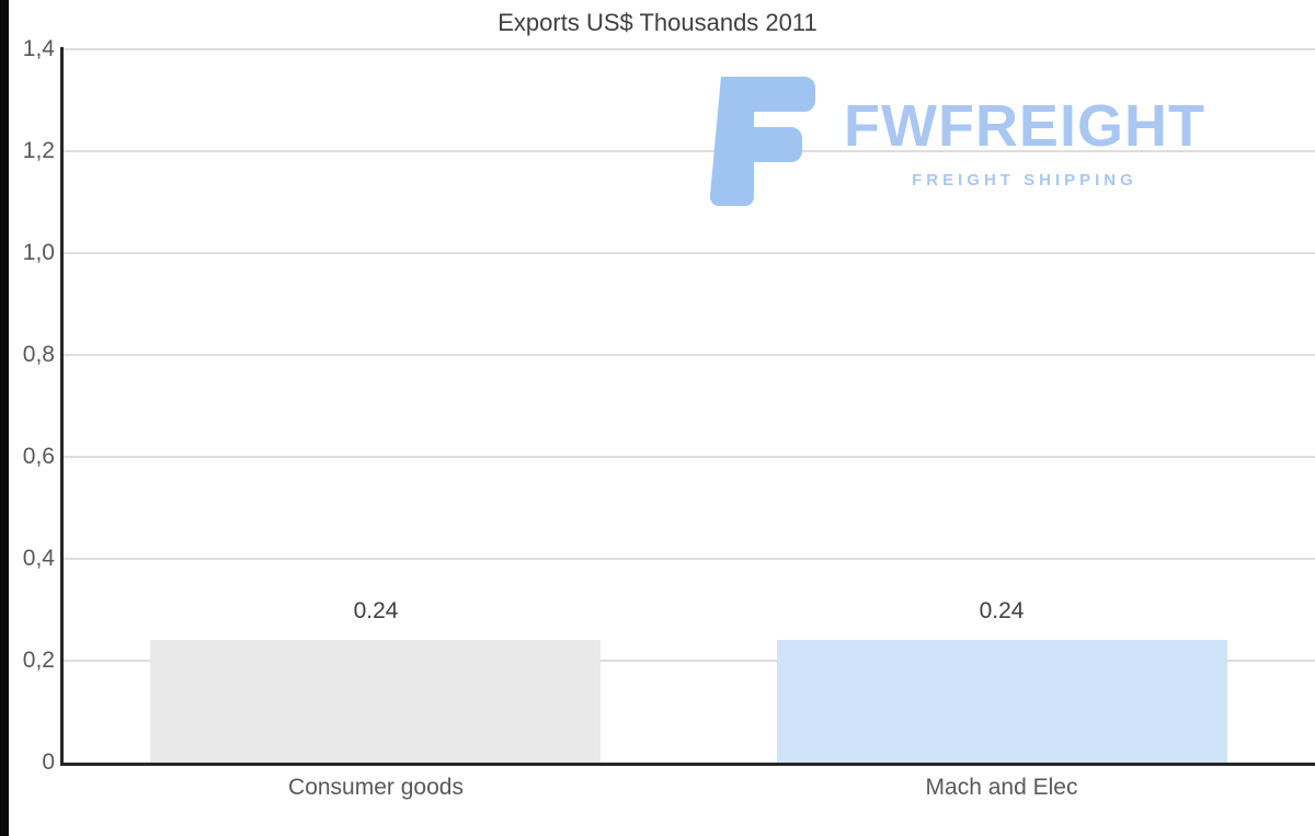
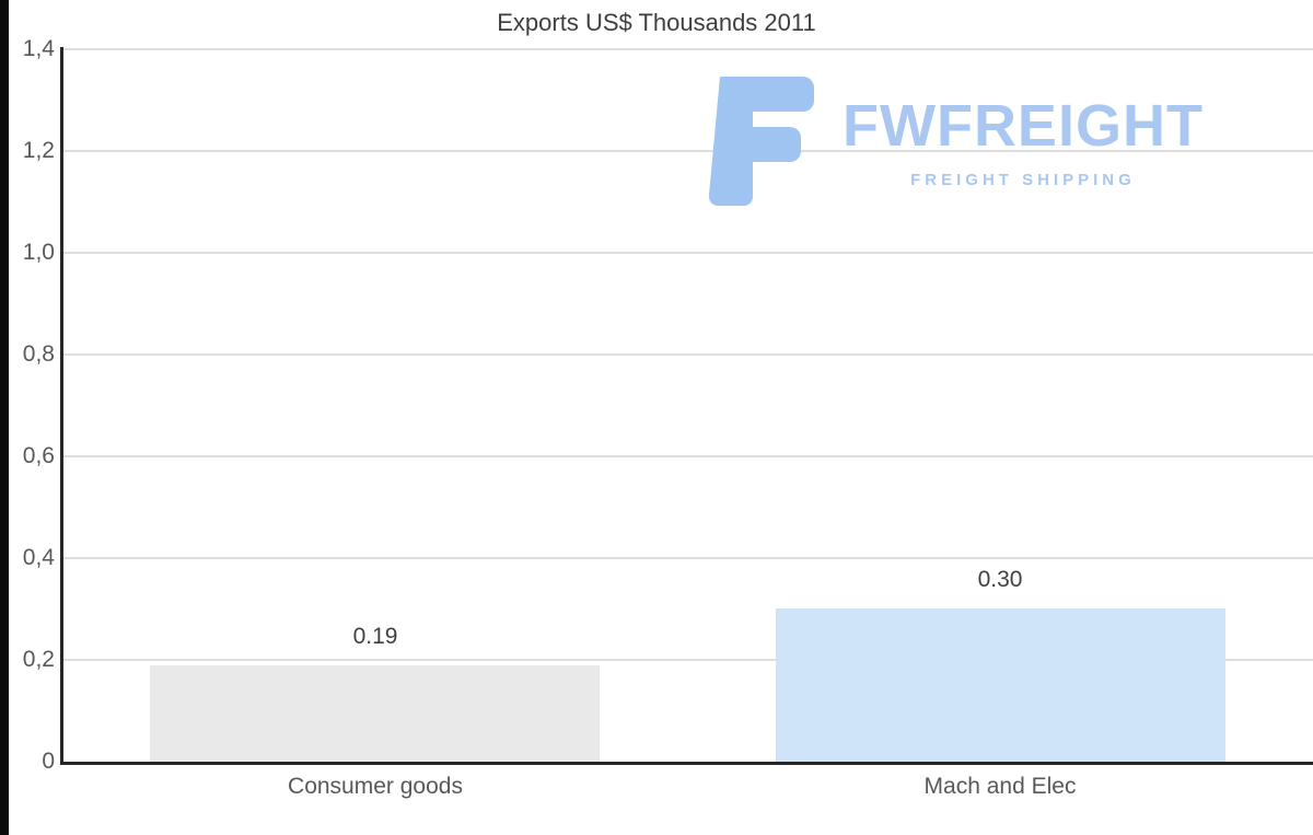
Consumer goods: 0.24 -> 0.19
Mach and Elec: 0.24 -> 0.30
